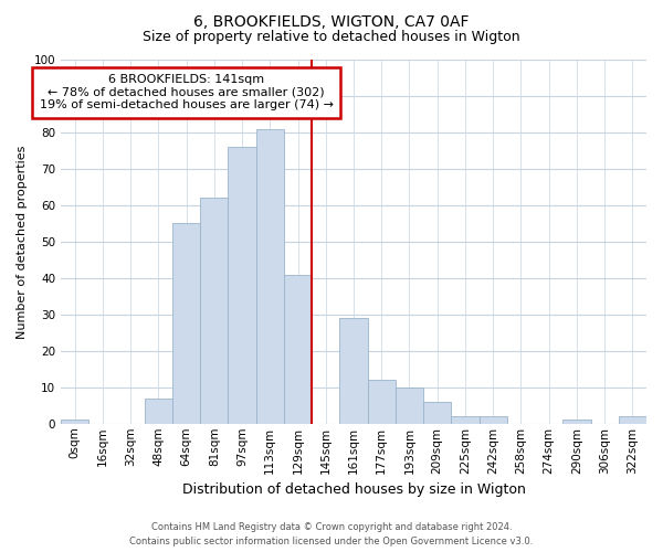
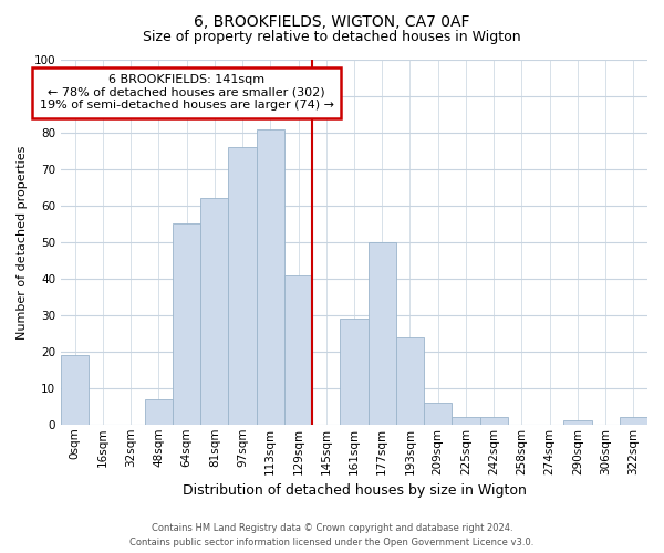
0sqm: 1 -> 19
177sqm: 12 -> 50
193sqm: 10 -> 24
